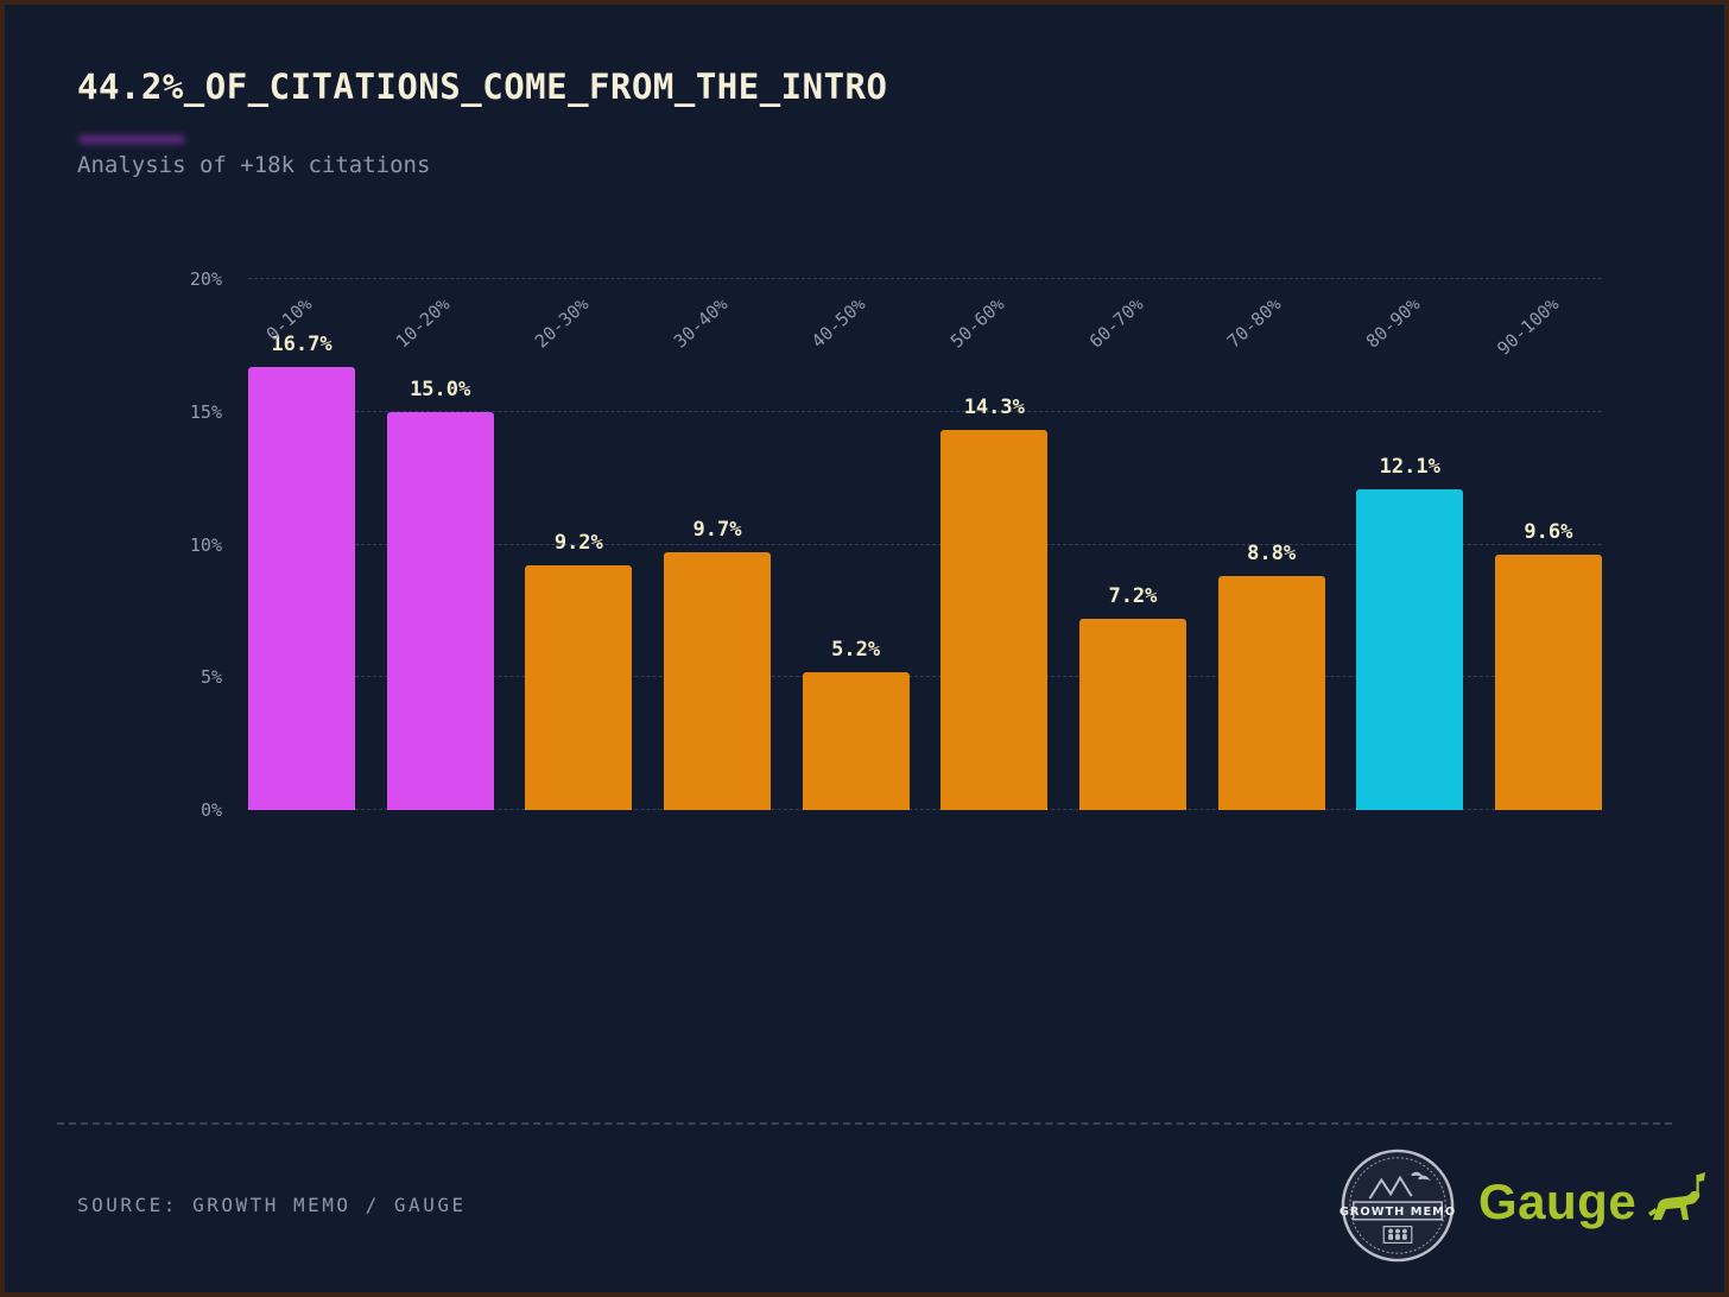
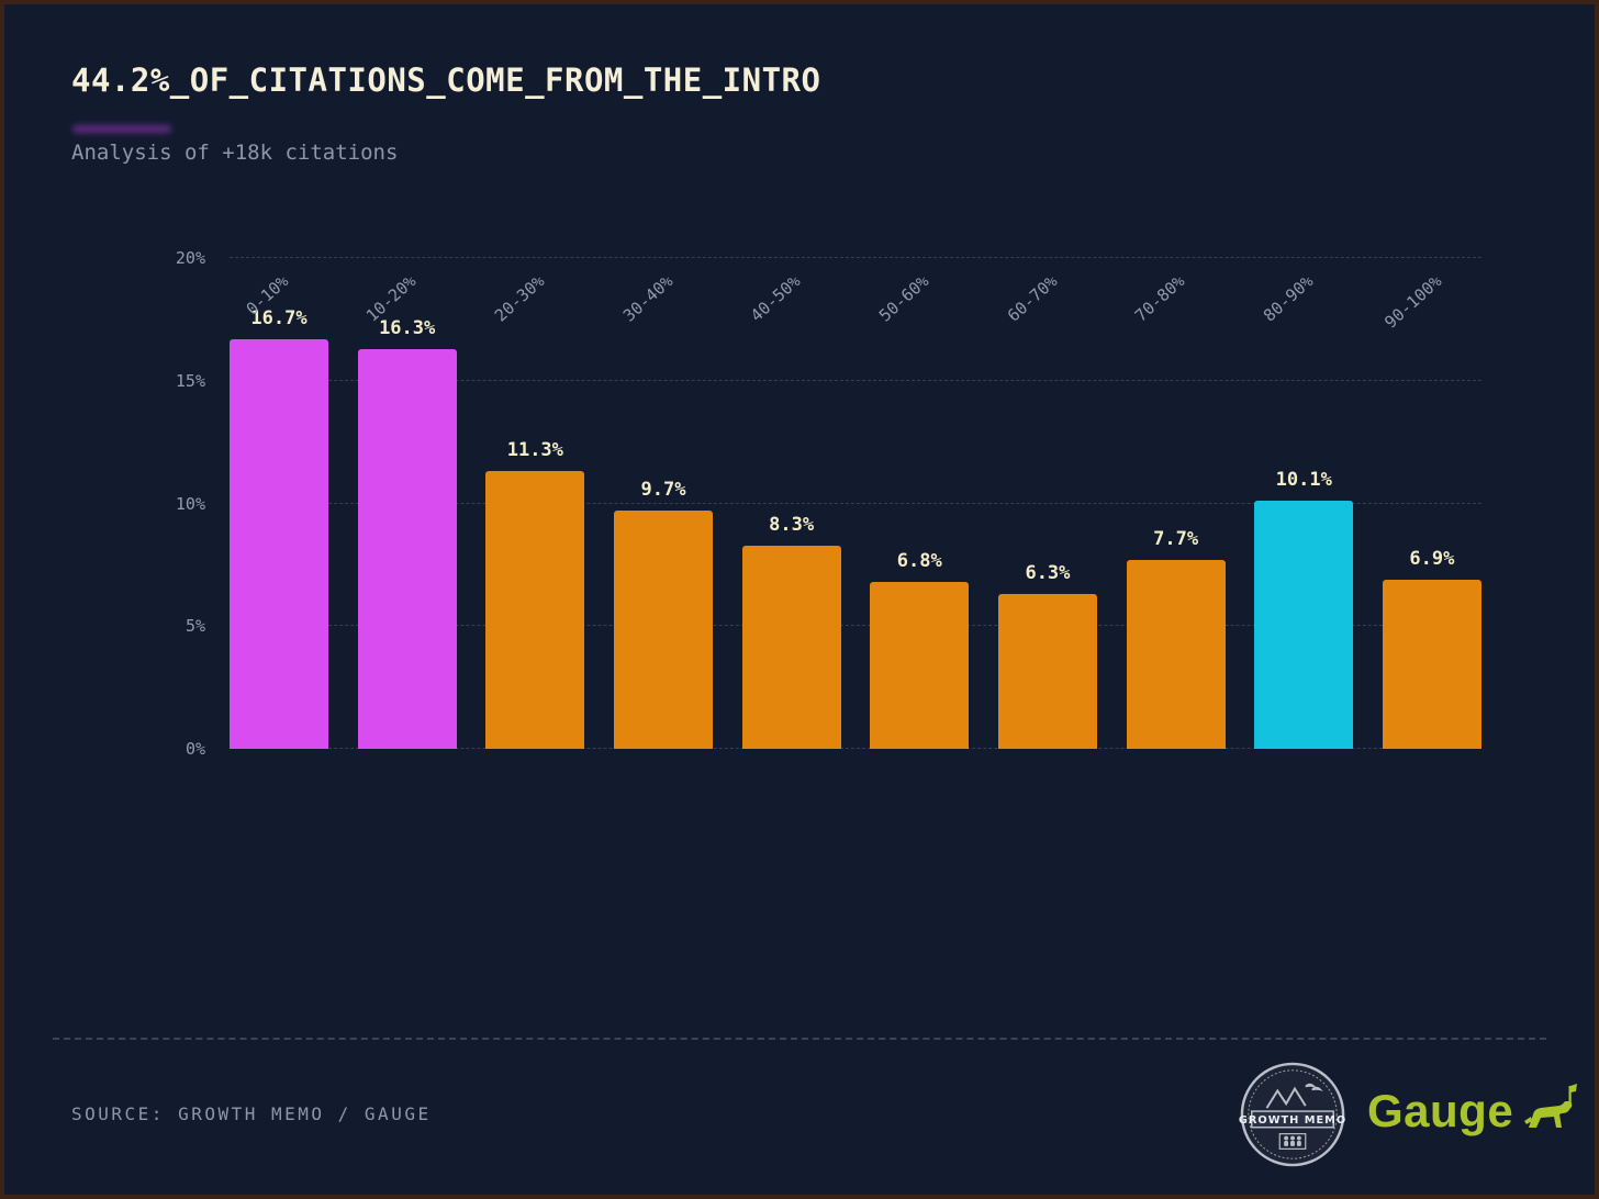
10-20%: 15.0% -> 16.3%
20-30%: 9.2% -> 11.3%
40-50%: 5.2% -> 8.3%
50-60%: 14.3% -> 6.8%
60-70%: 7.2% -> 6.3%
70-80%: 8.8% -> 7.7%
80-90%: 12.1% -> 10.1%
90-100%: 9.6% -> 6.9%
